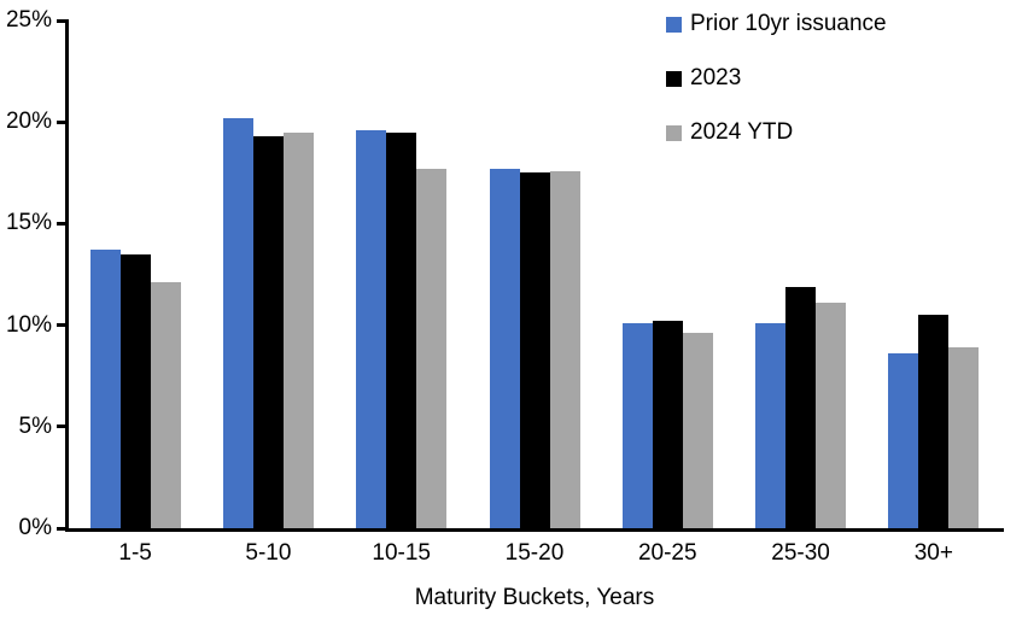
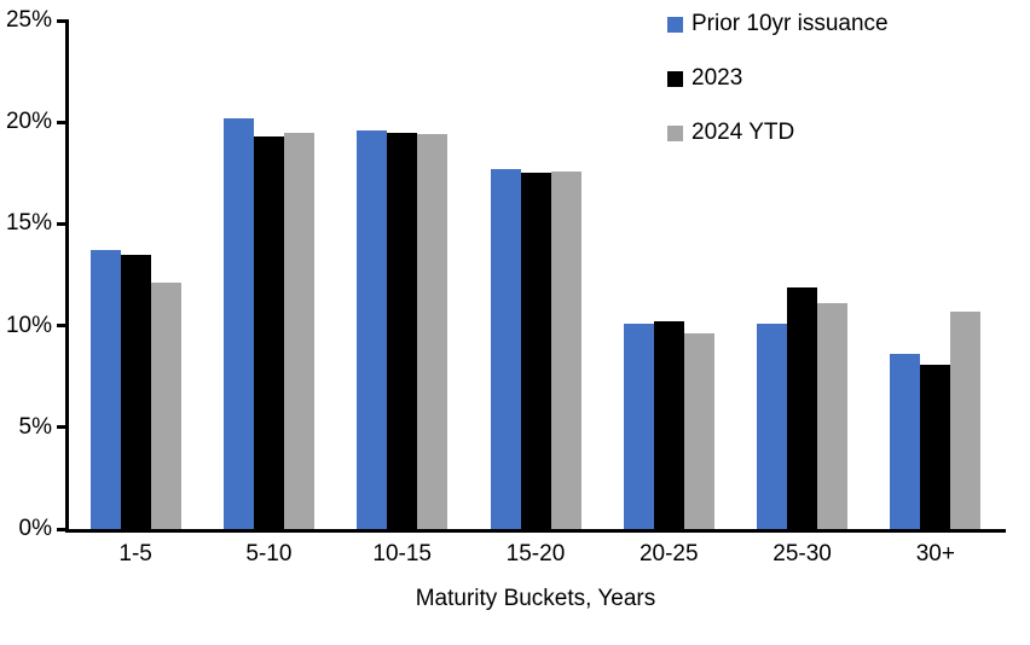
2024 YTD/10-15: 17.7% -> 19.4%
2023/30+: 10.5% -> 8.1%
2024 YTD/30+: 8.9% -> 10.7%
